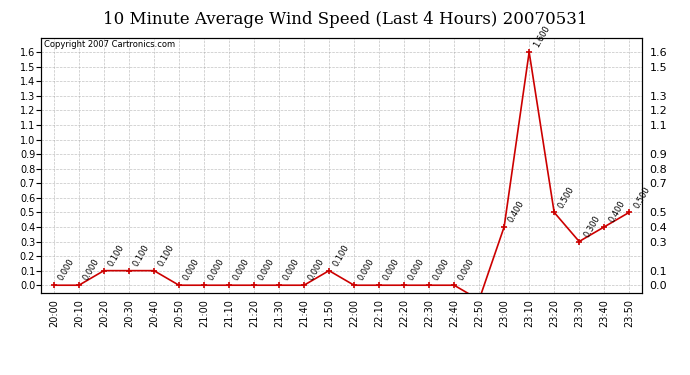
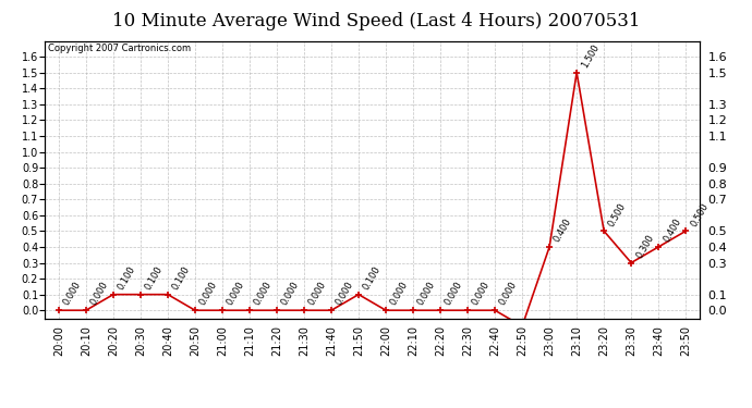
23:10: 1.6 -> 1.5
